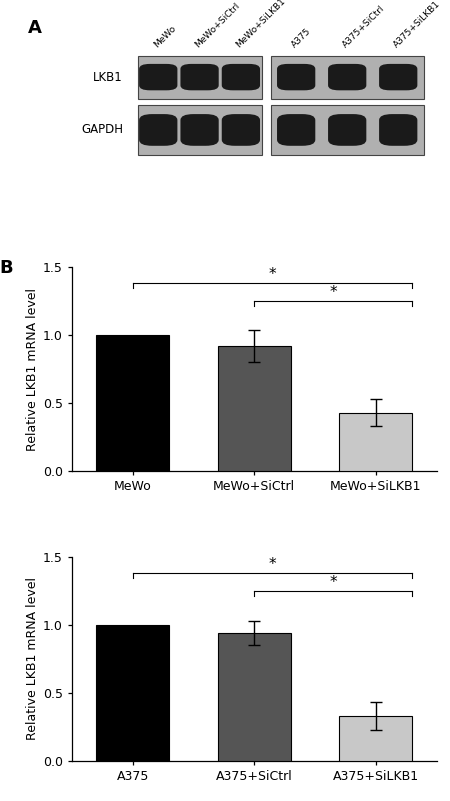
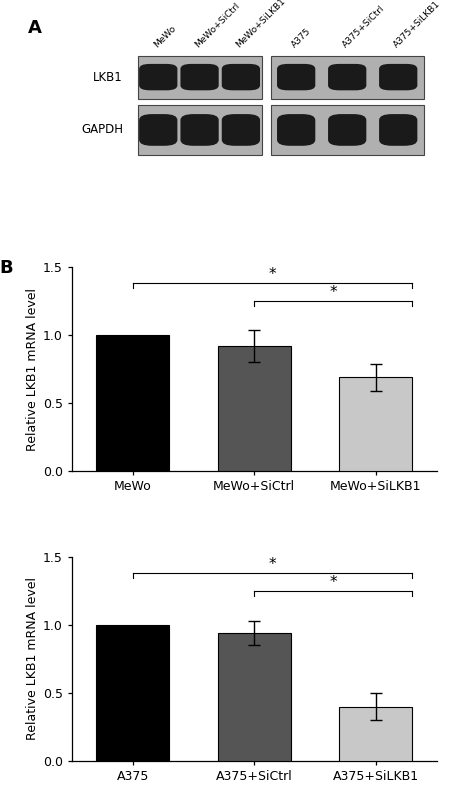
MeWo+SiLKB1: 0.43 -> 0.69
A375+SiLKB1: 0.33 -> 0.40
